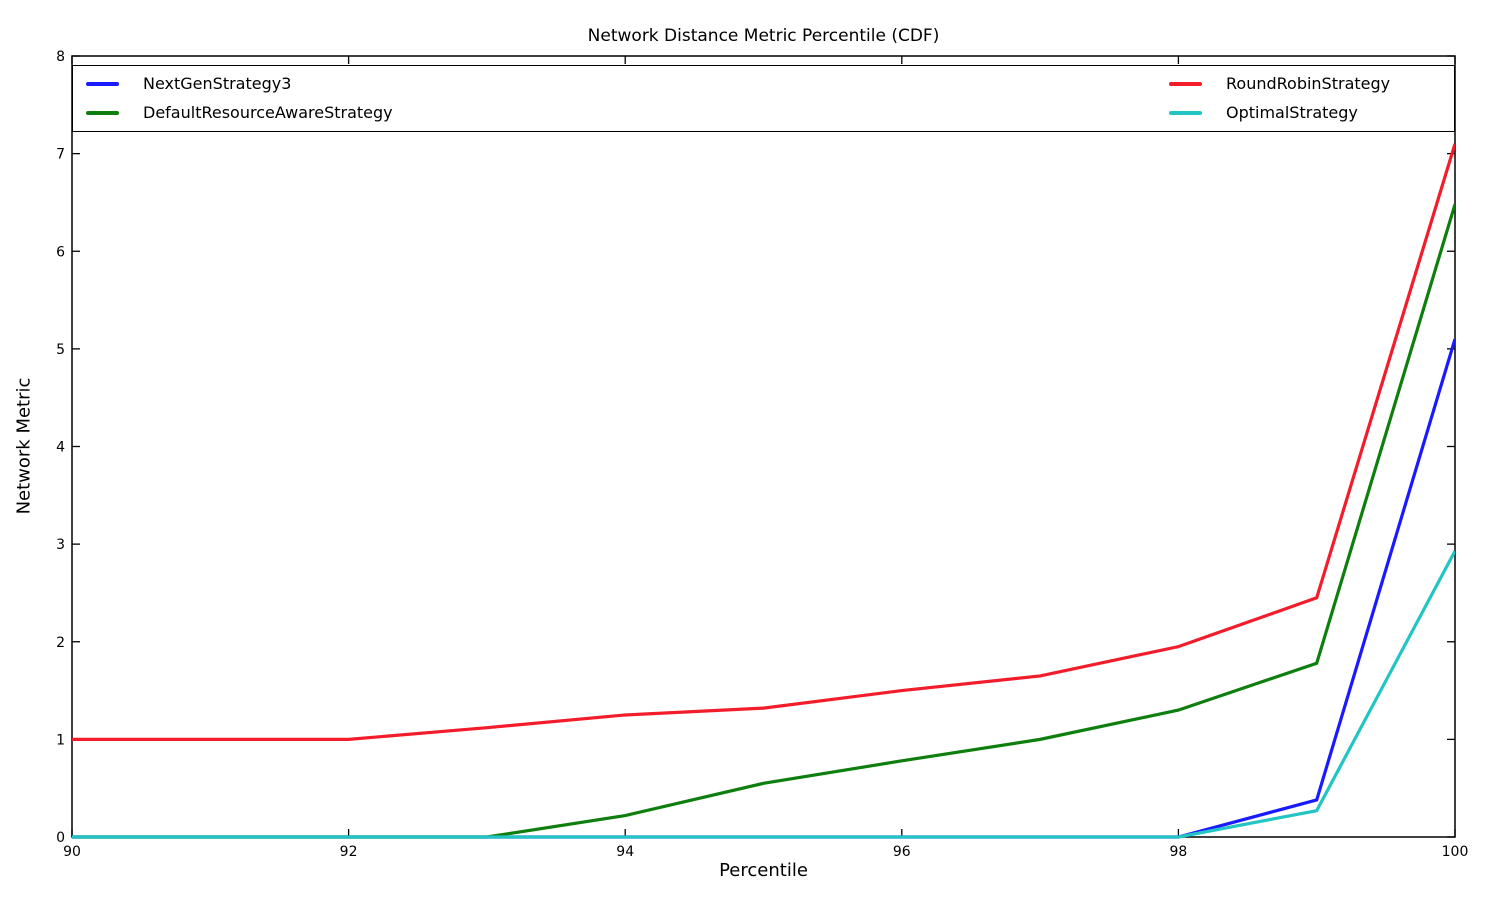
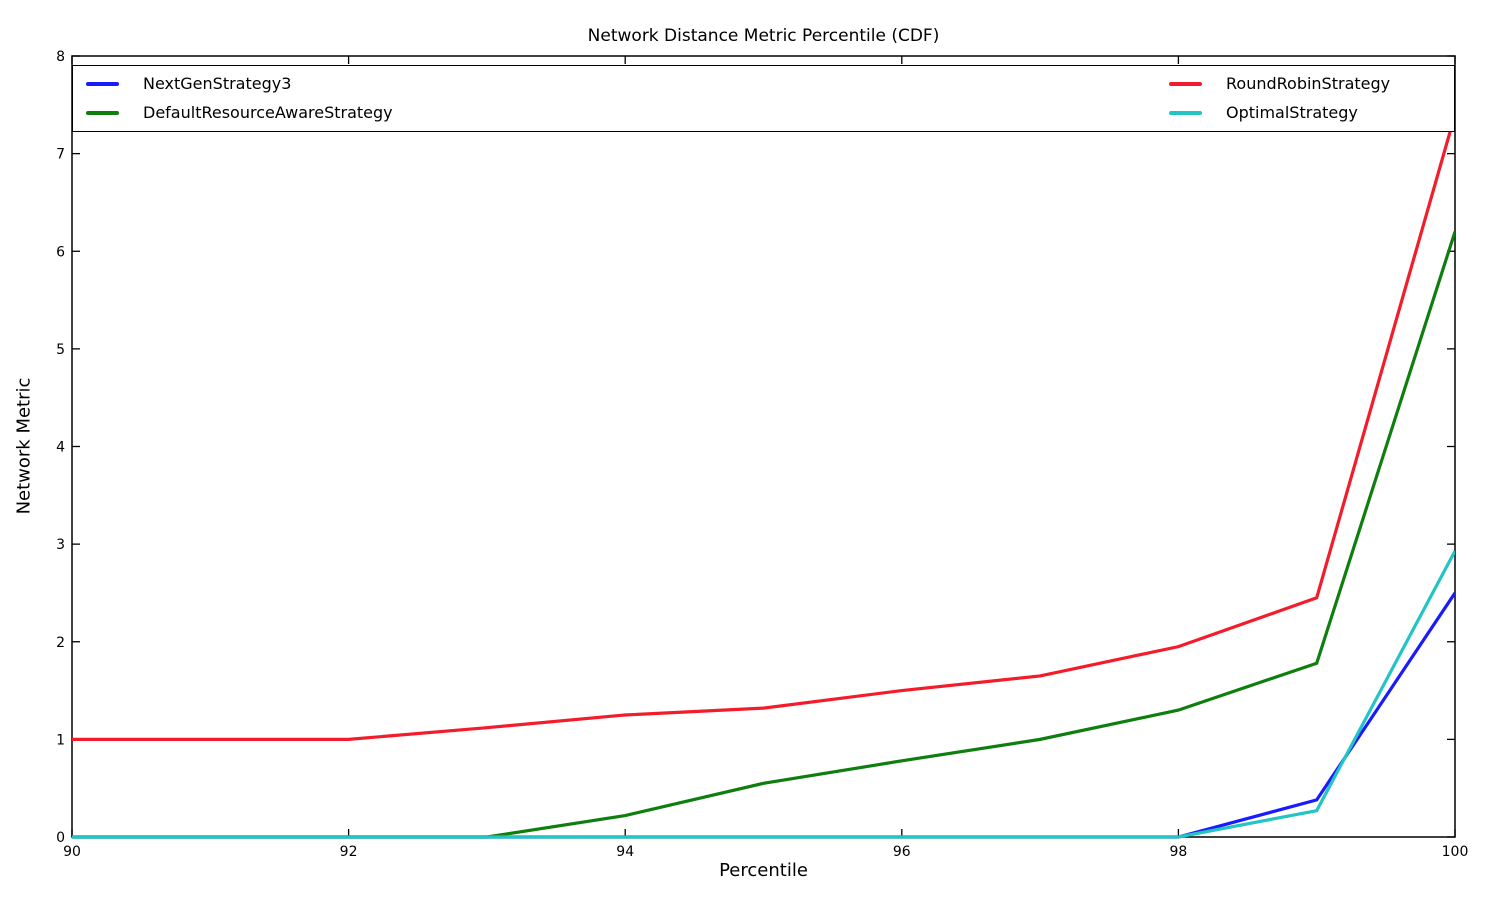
NextGenStrategy3/100: 5.1 -> 2.5
DefaultResourceAwareStrategy/100: 6.5 -> 6.2
RoundRobinStrategy/100: 7.1 -> 7.4
